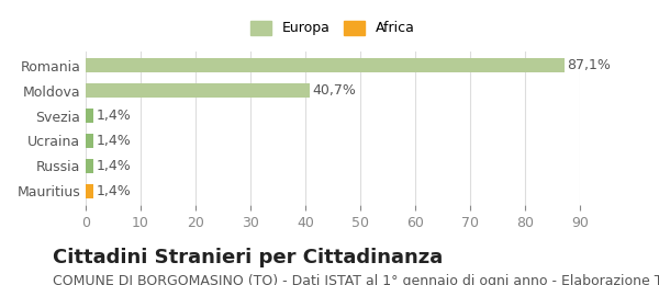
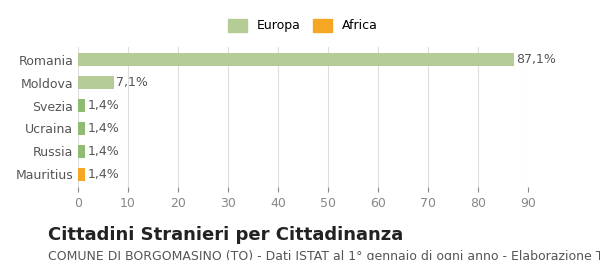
Moldova: 40,7% -> 7,1%
